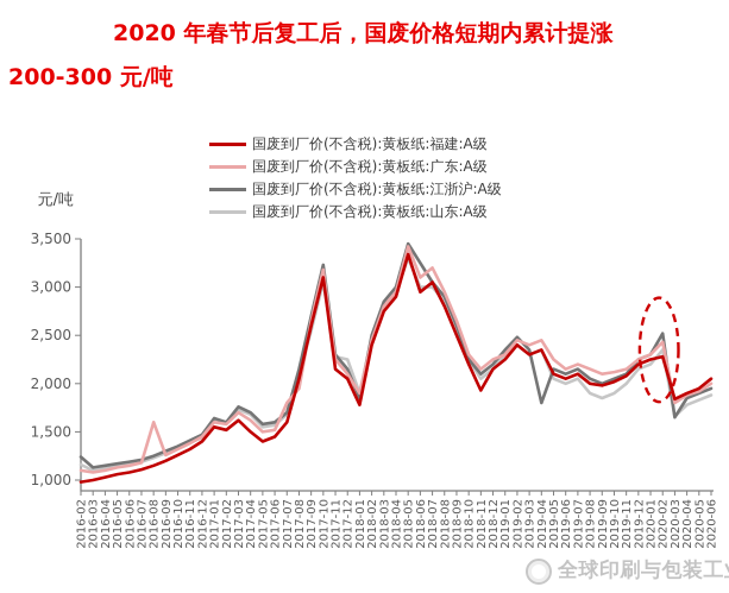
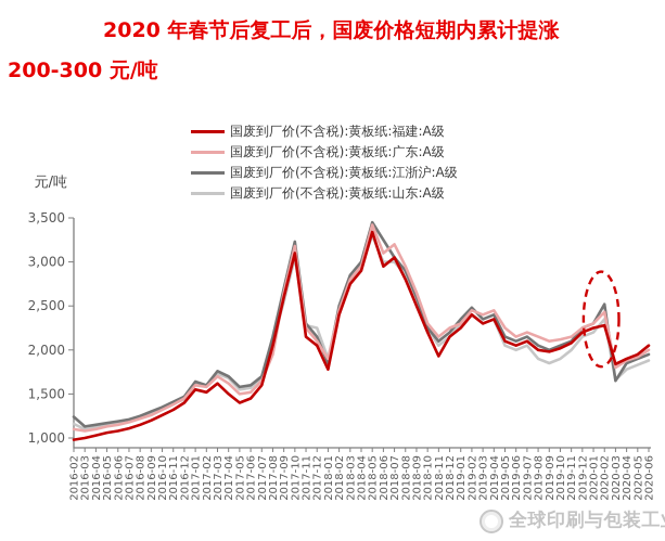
国废到厂价(不含税):黄板纸:广东:A级/2016-08: 1600 -> 1200
国废到厂价(不含税):黄板纸:广东:A级/2017-07: 1800 -> 1600
国废到厂价(不含税):黄板纸:江浙沪:A级/2019-04: 1800 -> 2400
